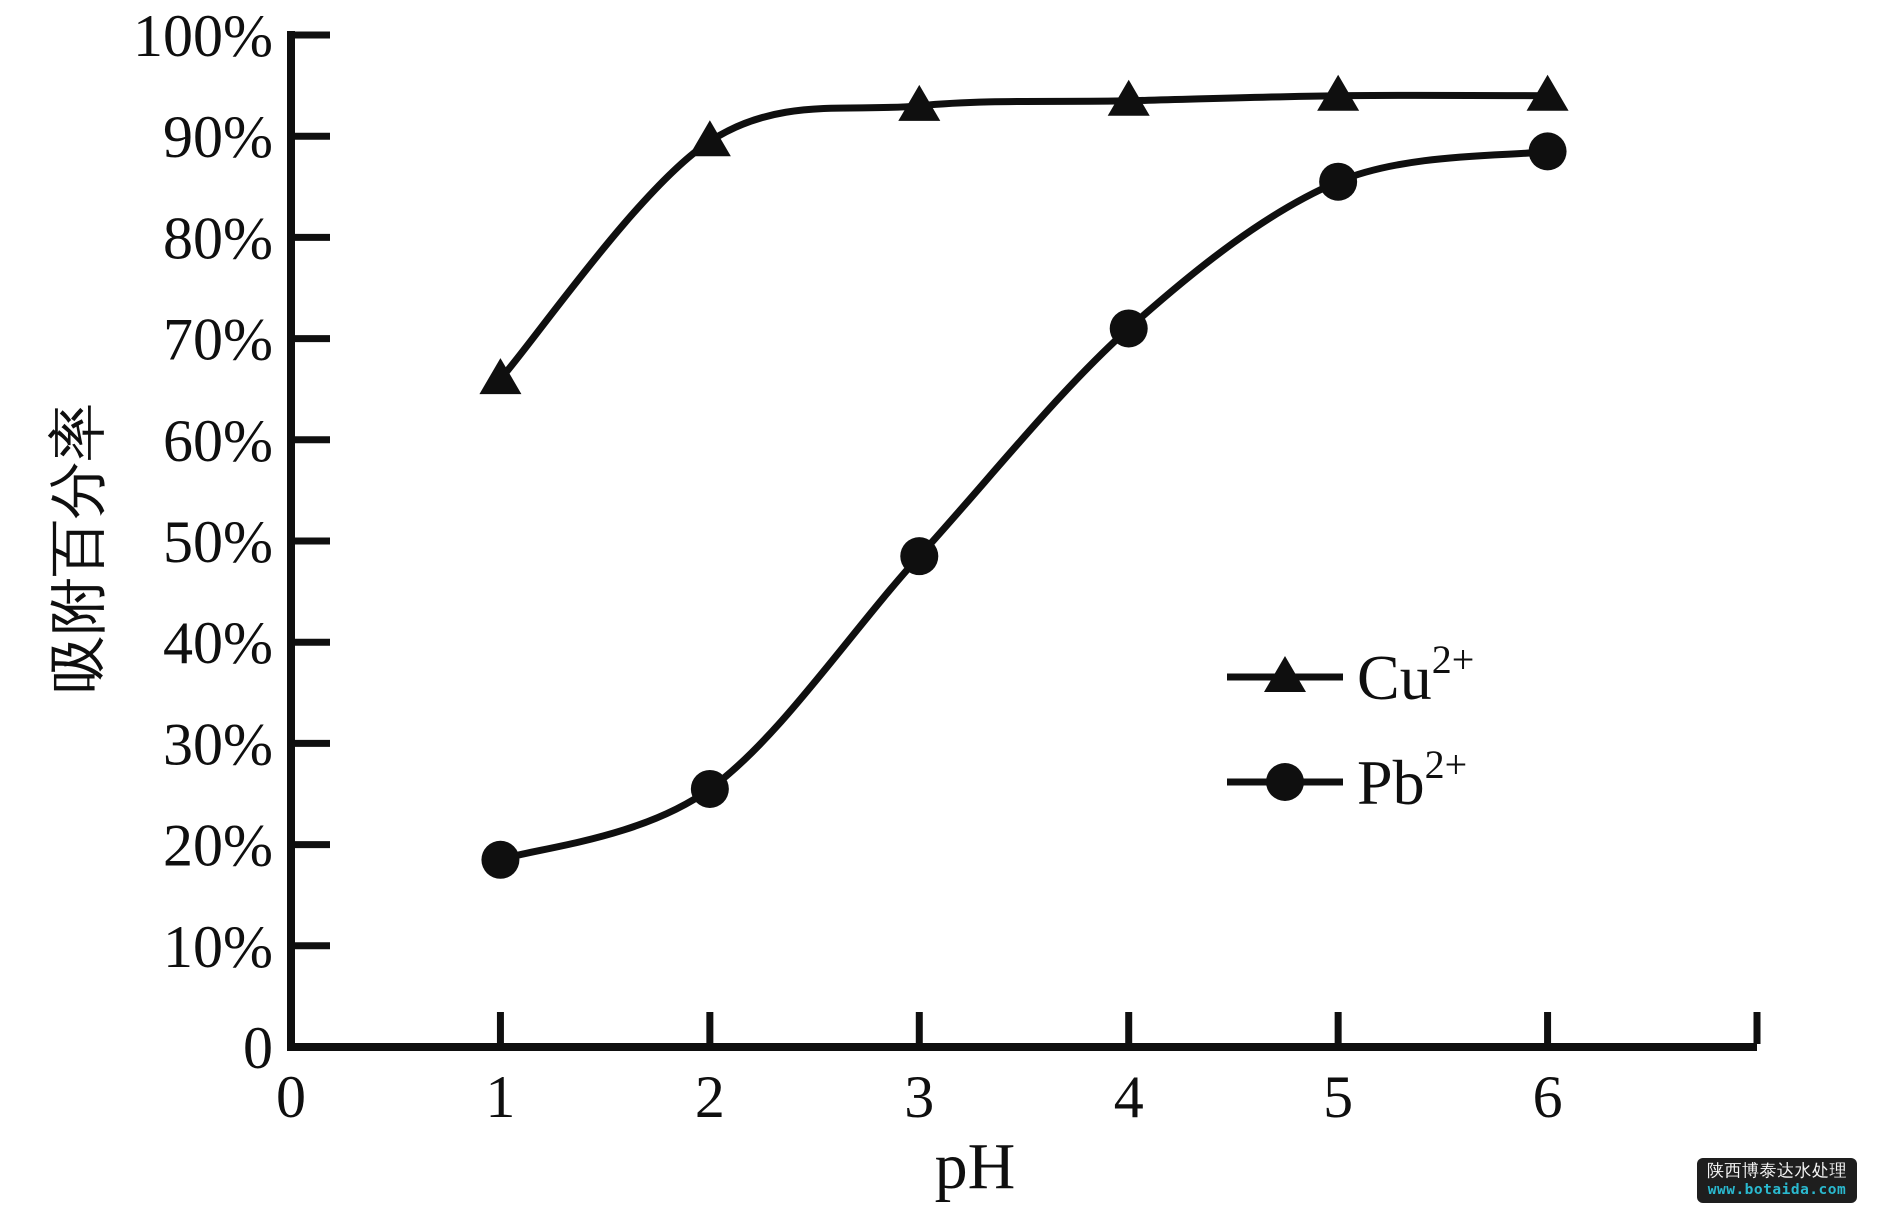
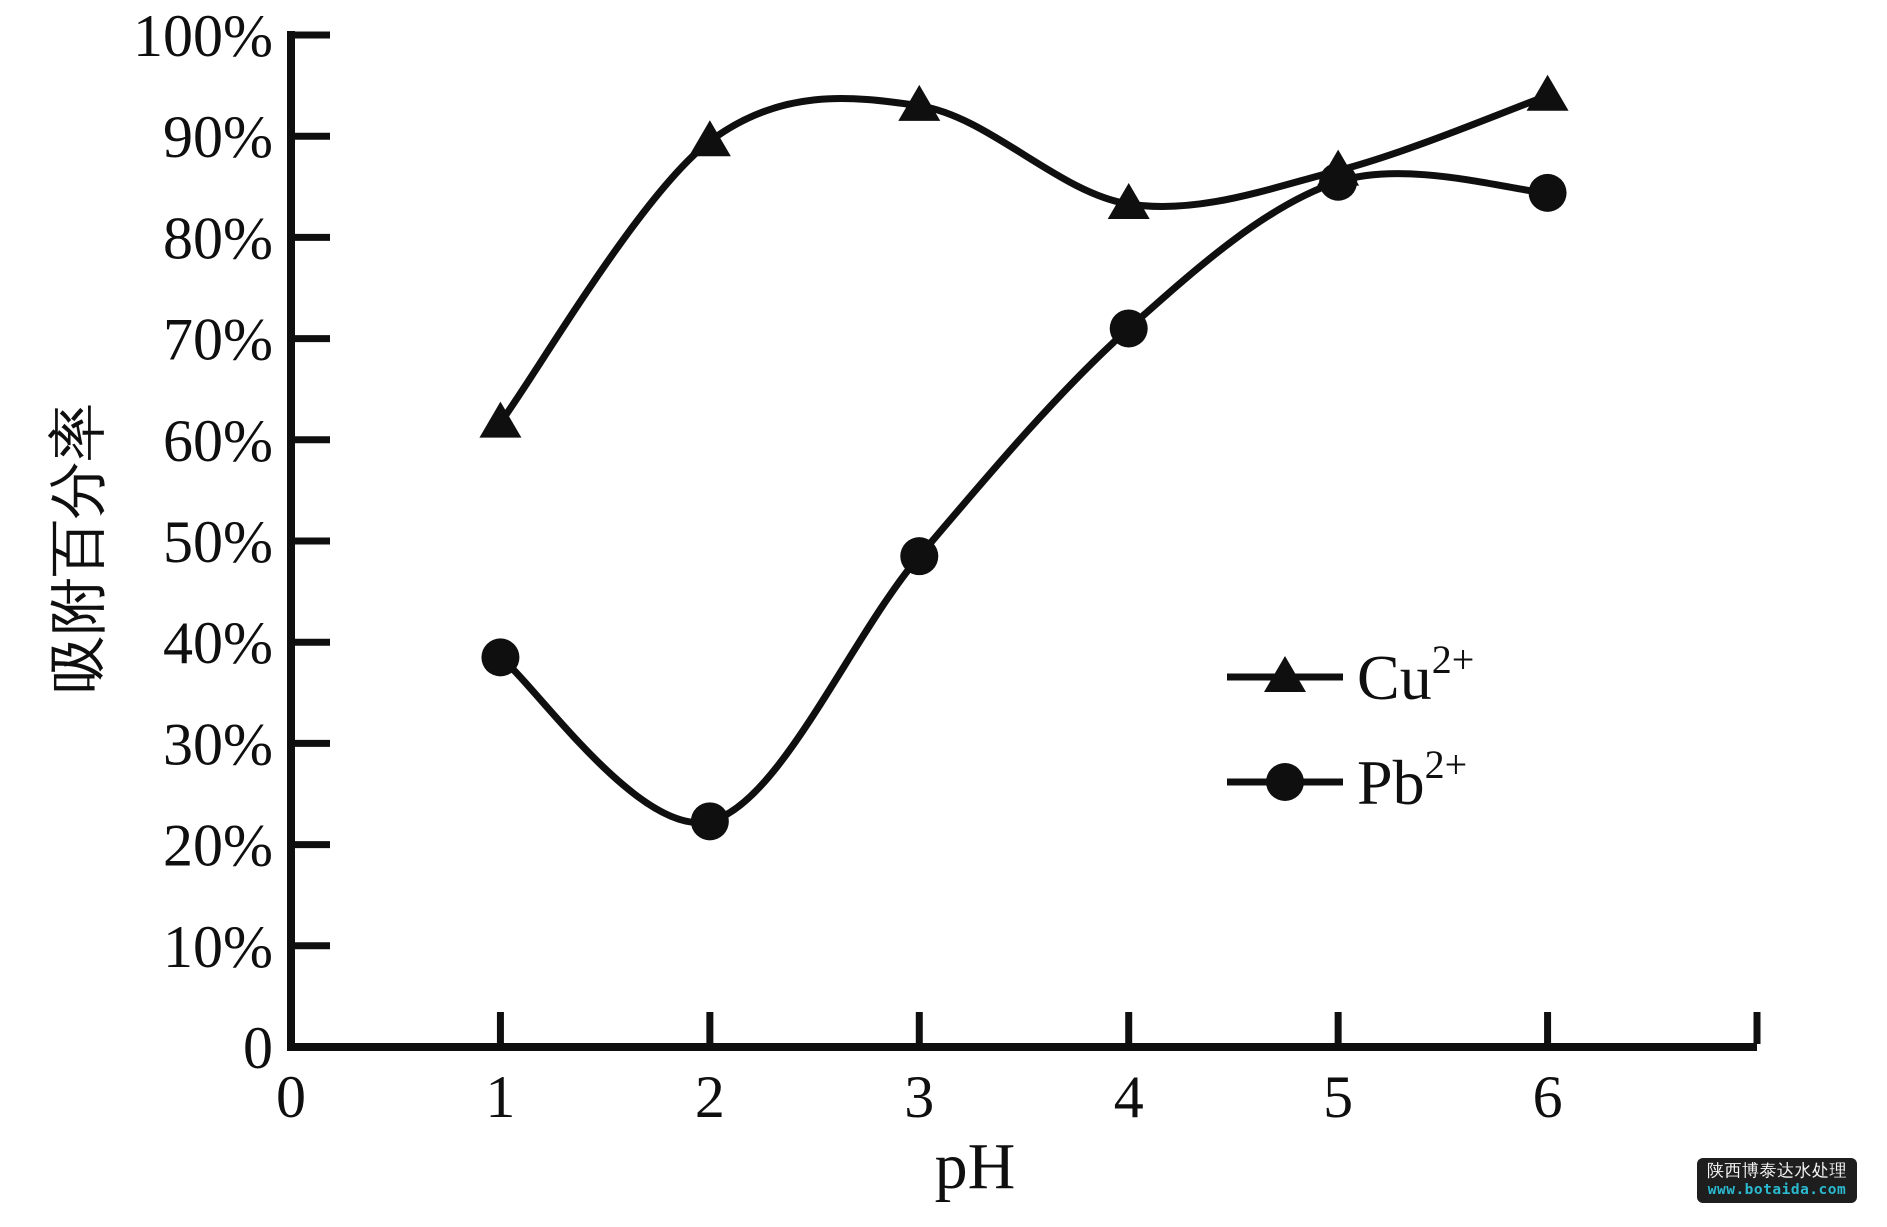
Cu2+/1: 66.0% -> 61.7%
Pb2+/1: 18.5% -> 38.5%
Pb2+/2: 25.5% -> 22.3%
Cu2+/4: 93.5% -> 83.3%
Cu2+/5: 94.0% -> 86.6%
Pb2+/6: 88.5% -> 84.4%
